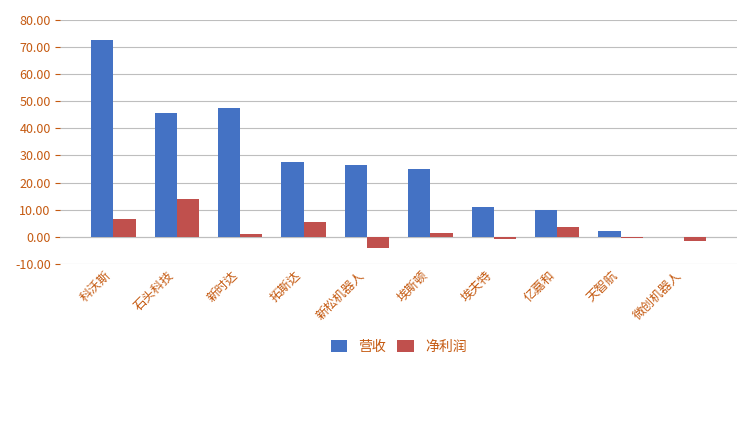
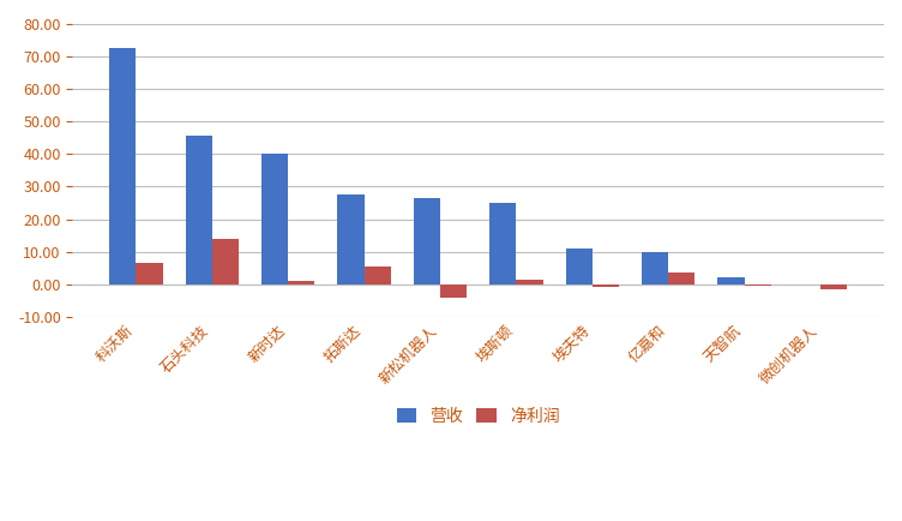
营收/新时达: 47.5 -> 40.0
